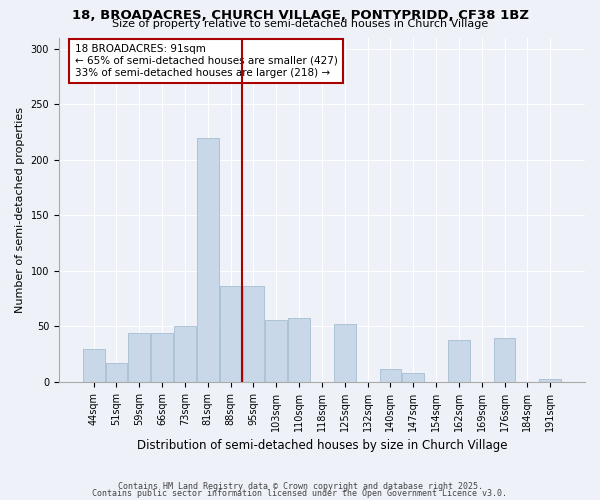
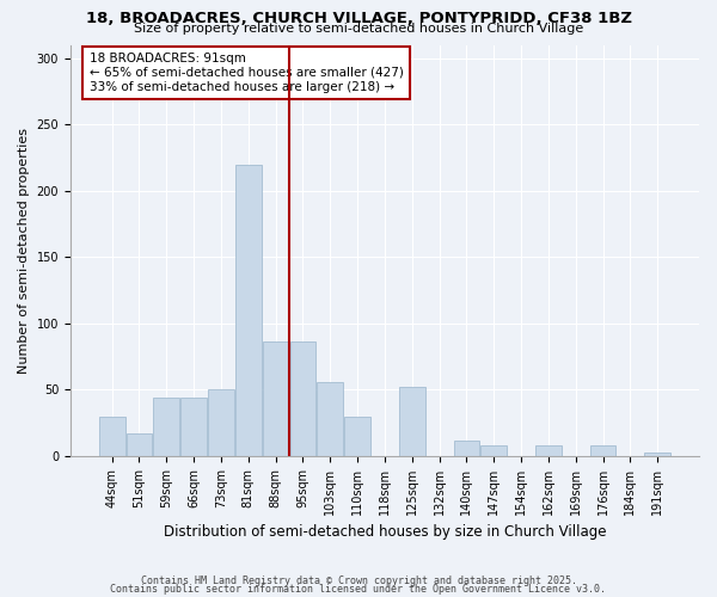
110sqm: 58 -> 30
162sqm: 38 -> 8
176sqm: 40 -> 8
